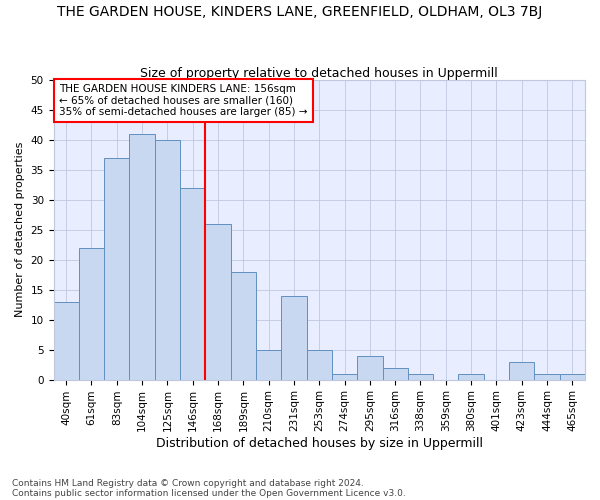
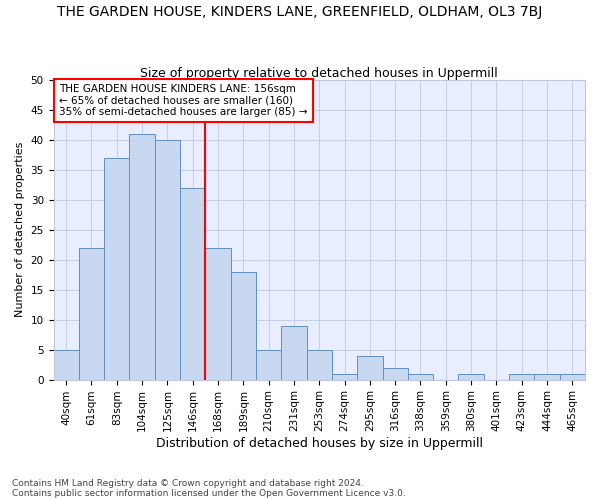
40sqm: 13 -> 5
168sqm: 26 -> 22
231sqm: 14 -> 9
423sqm: 3 -> 1
